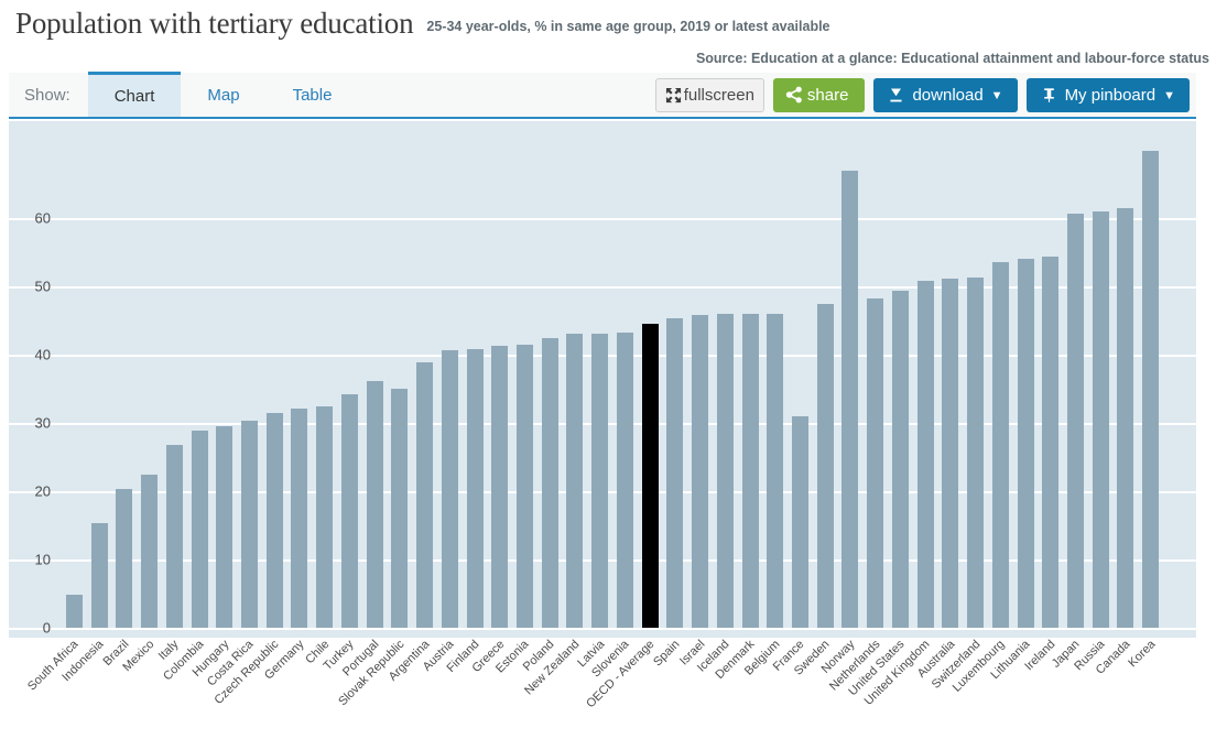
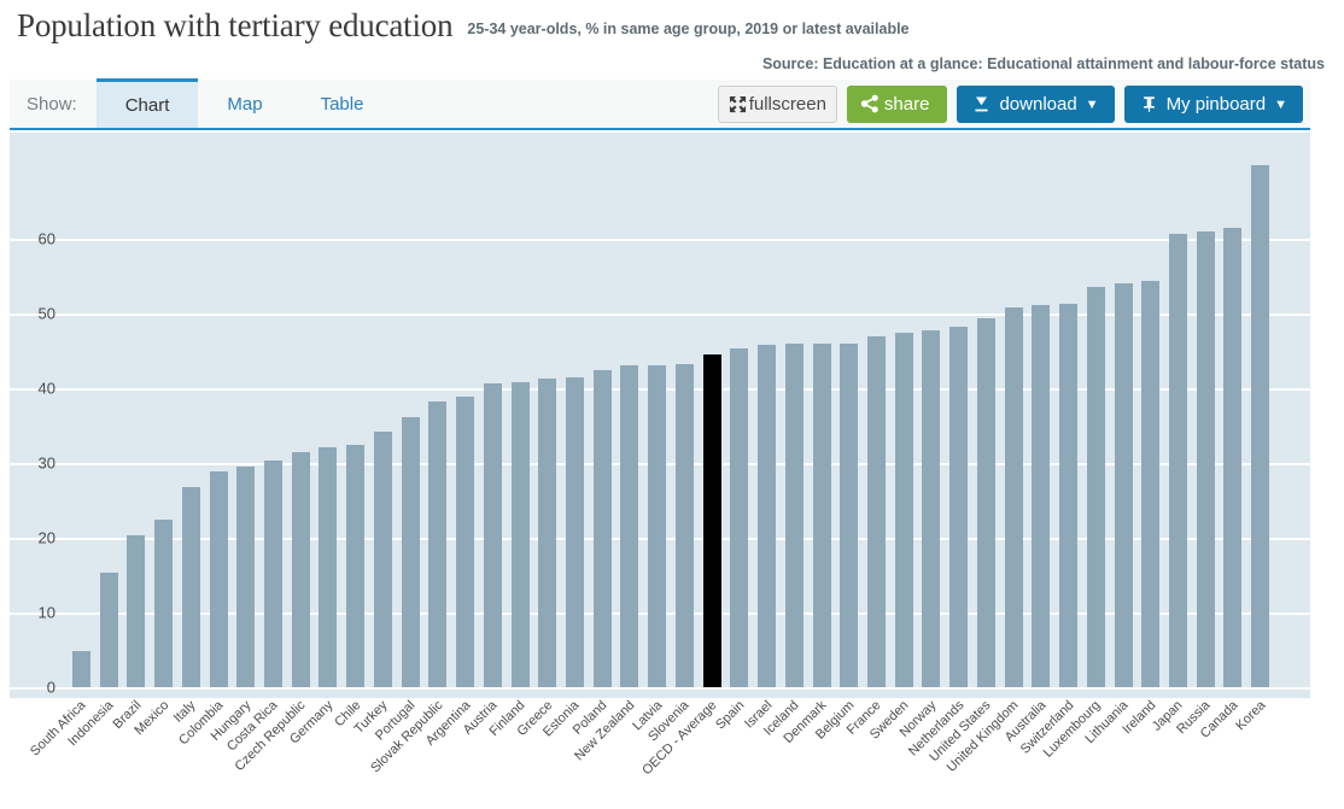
Slovak Republic: 35 -> 38
France: 31 -> 47
Norway: 67 -> 48
